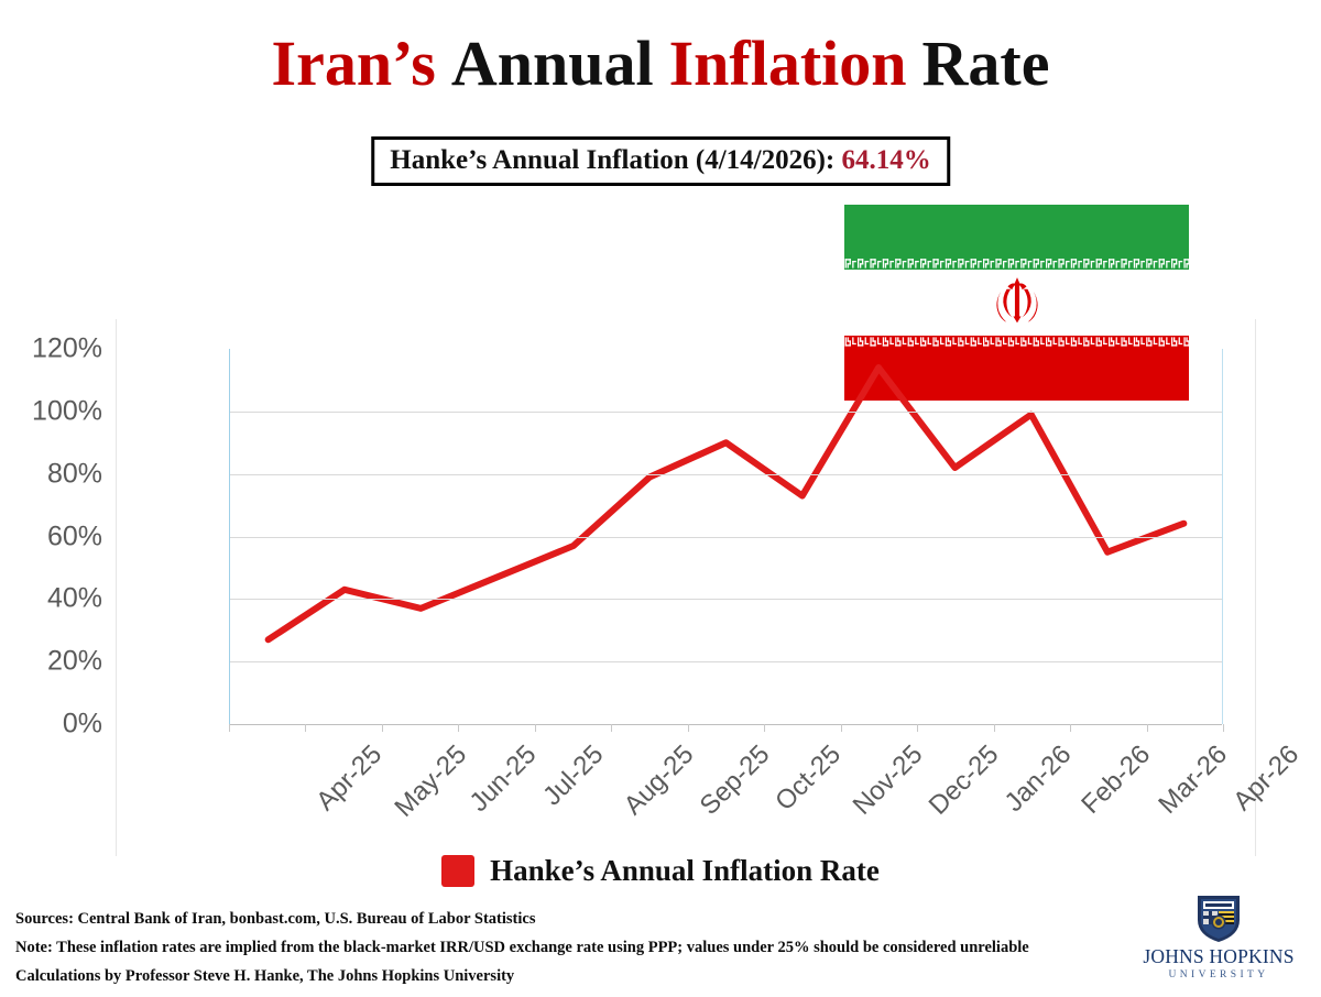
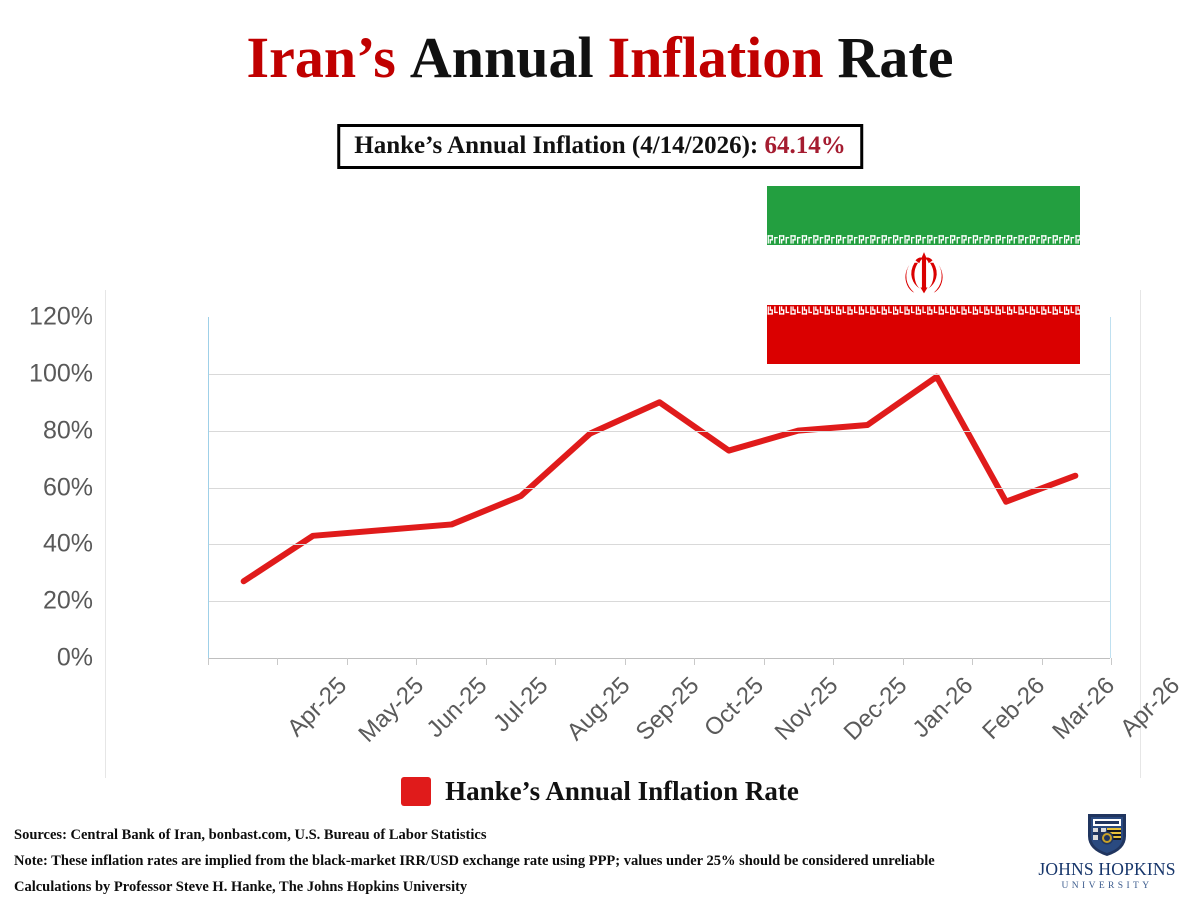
Jun-25: 37% -> 45%
Dec-25: 114% -> 80%
